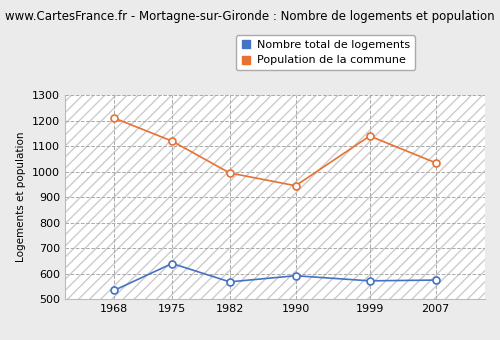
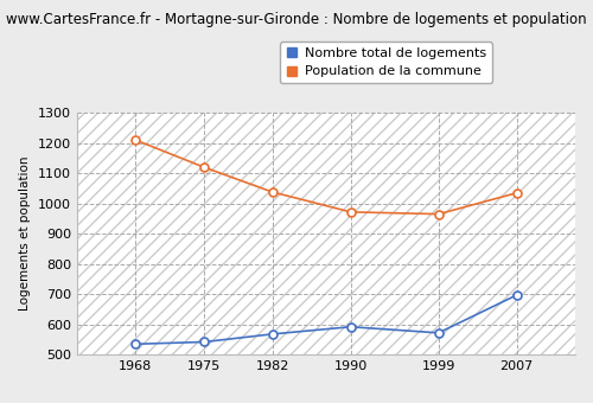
Nombre total de logements/1975: 640 -> 542
Population de la commune/1982: 995 -> 1038
Population de la commune/1990: 945 -> 972
Population de la commune/1999: 1140 -> 965
Nombre total de logements/2007: 575 -> 697
